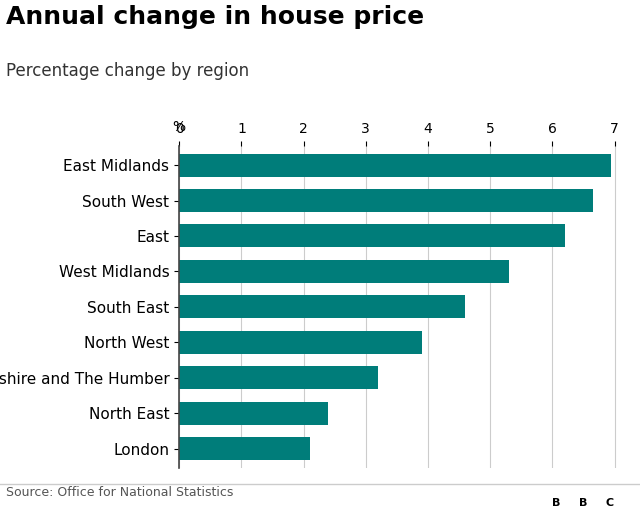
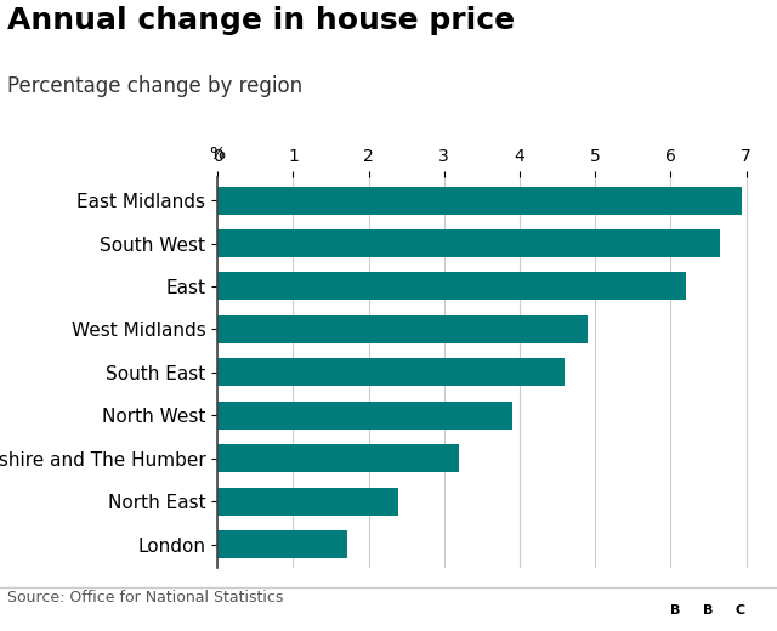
West Midlands: 5.30 -> 4.90
London: 2.10 -> 1.72
